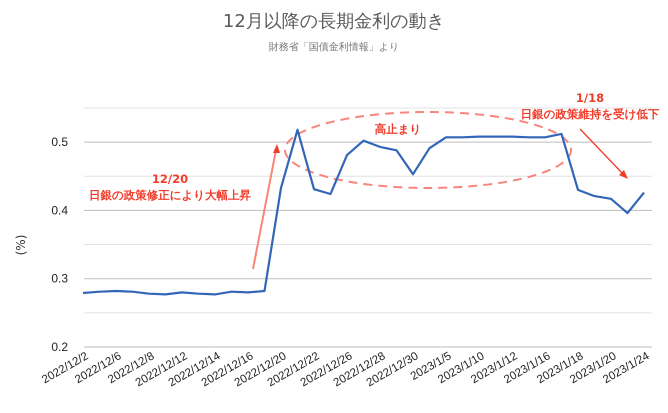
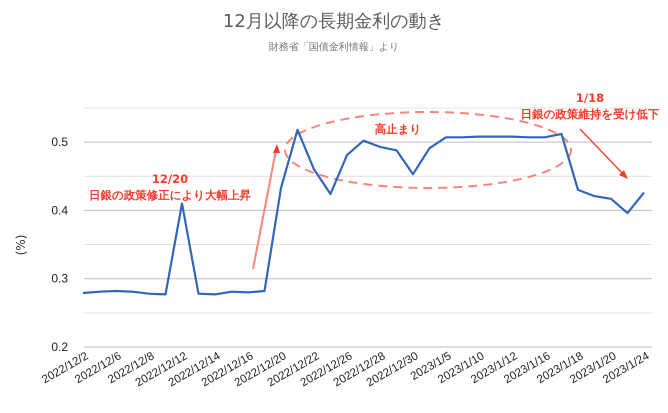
2022/12/12: 0.28 -> 0.41
2022/12/22: 0.43 -> 0.46
